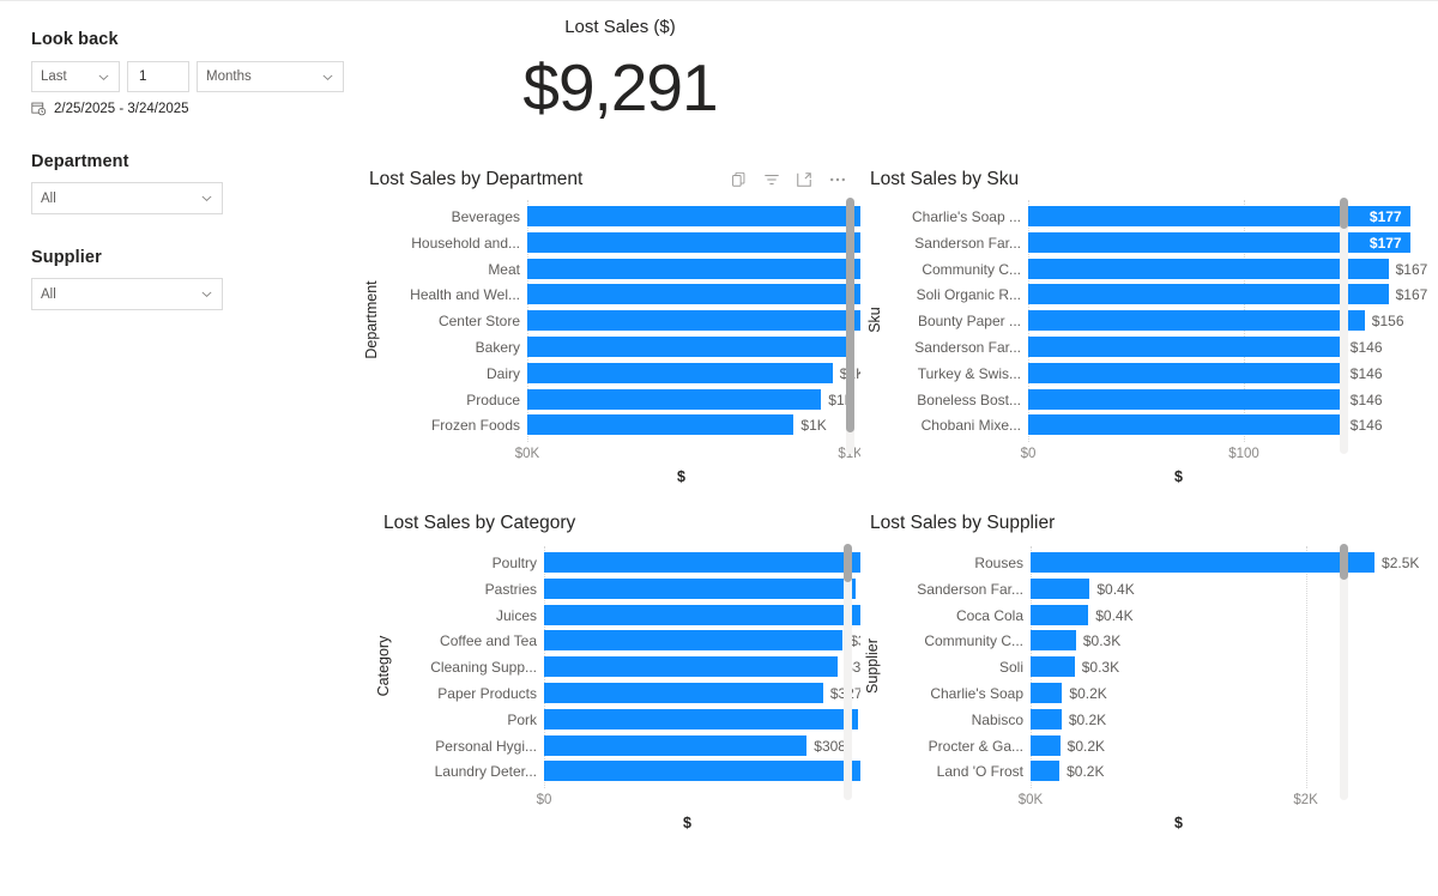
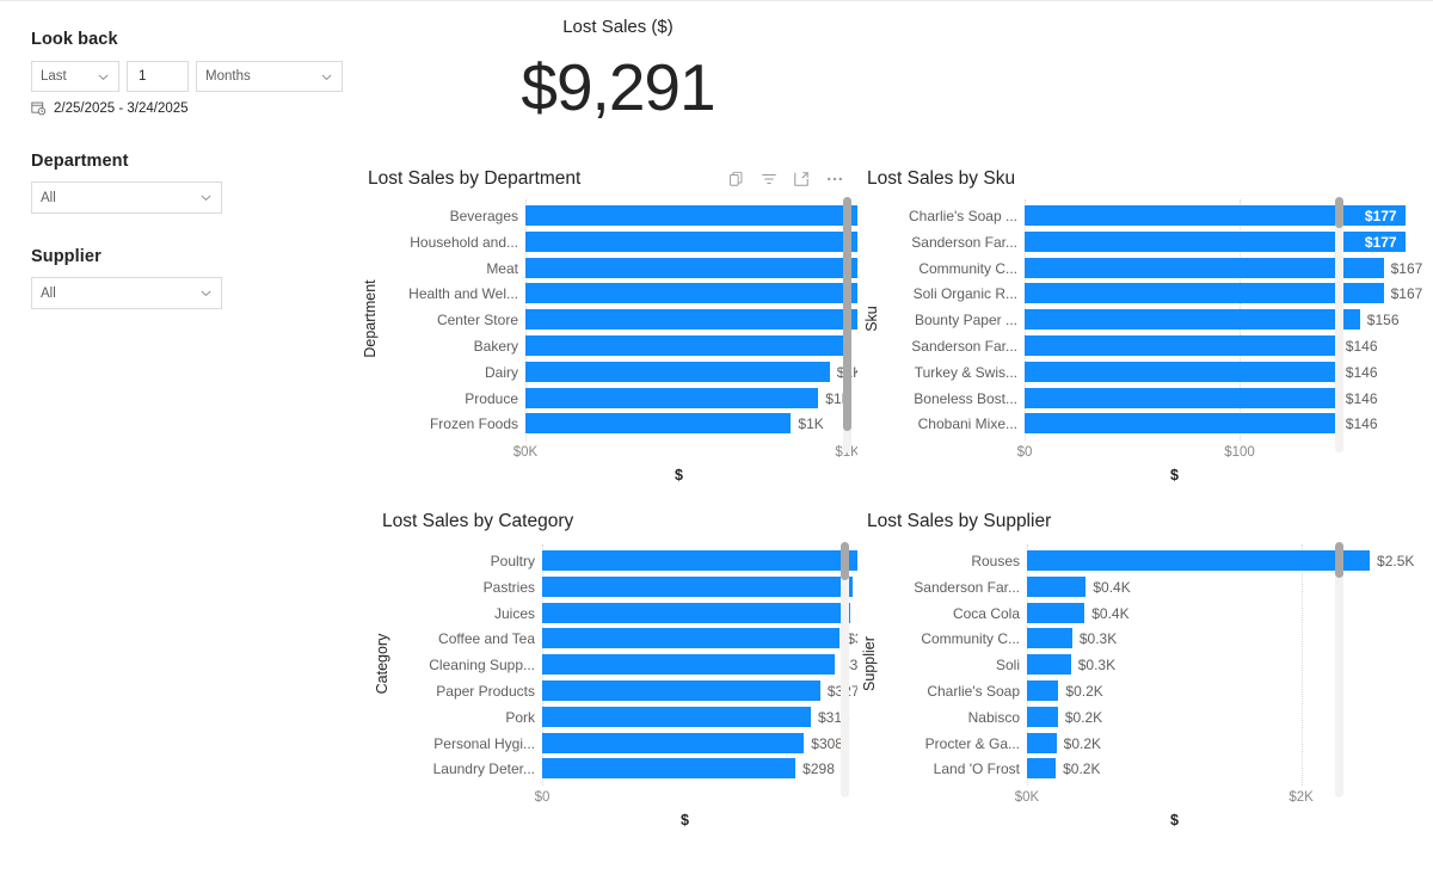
Lost Sales by Category/Juices: $396 -> $363
Lost Sales by Category/Pork: $368 -> $316
Lost Sales by Category/Laundry Deter...: $411 -> $298
